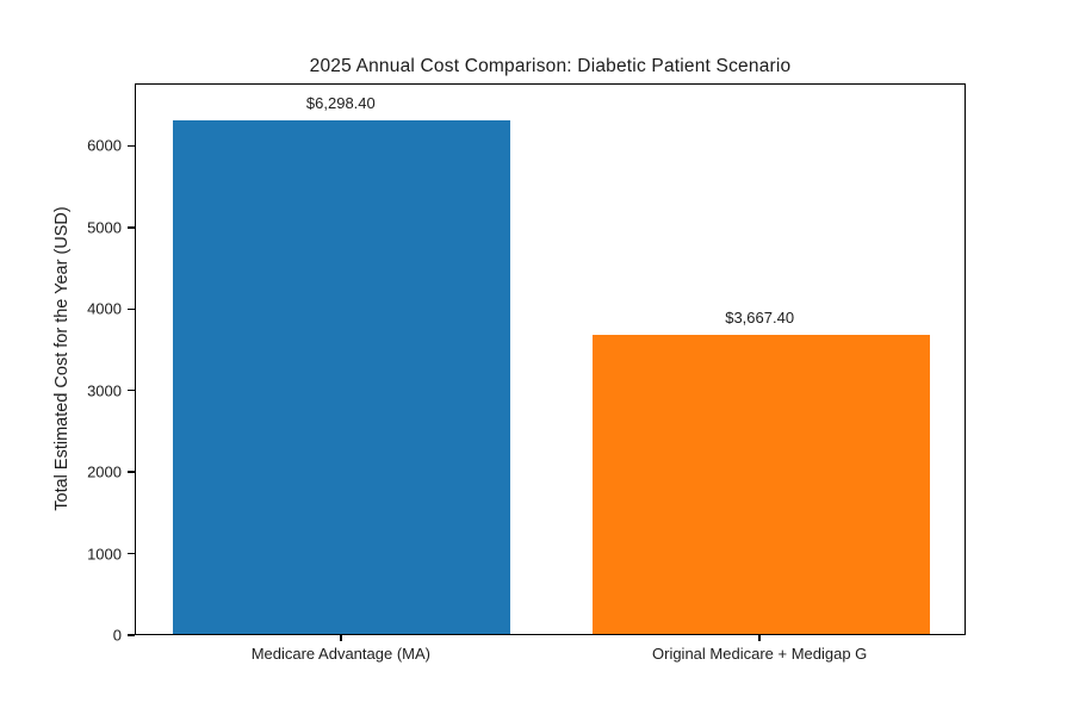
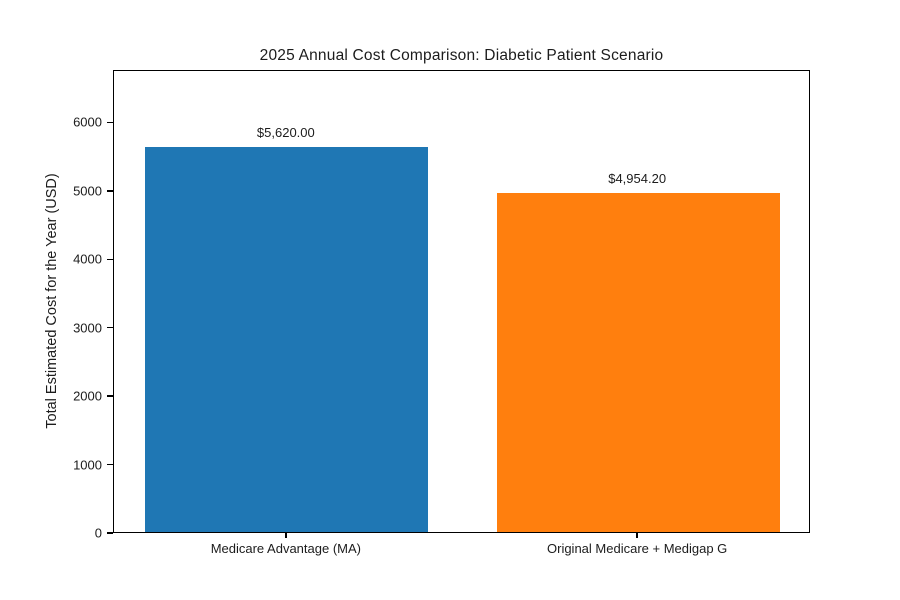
Medicare Advantage (MA): $6,298.40 -> $5,620.00
Original Medicare + Medigap G: $3,667.40 -> $4,954.20
